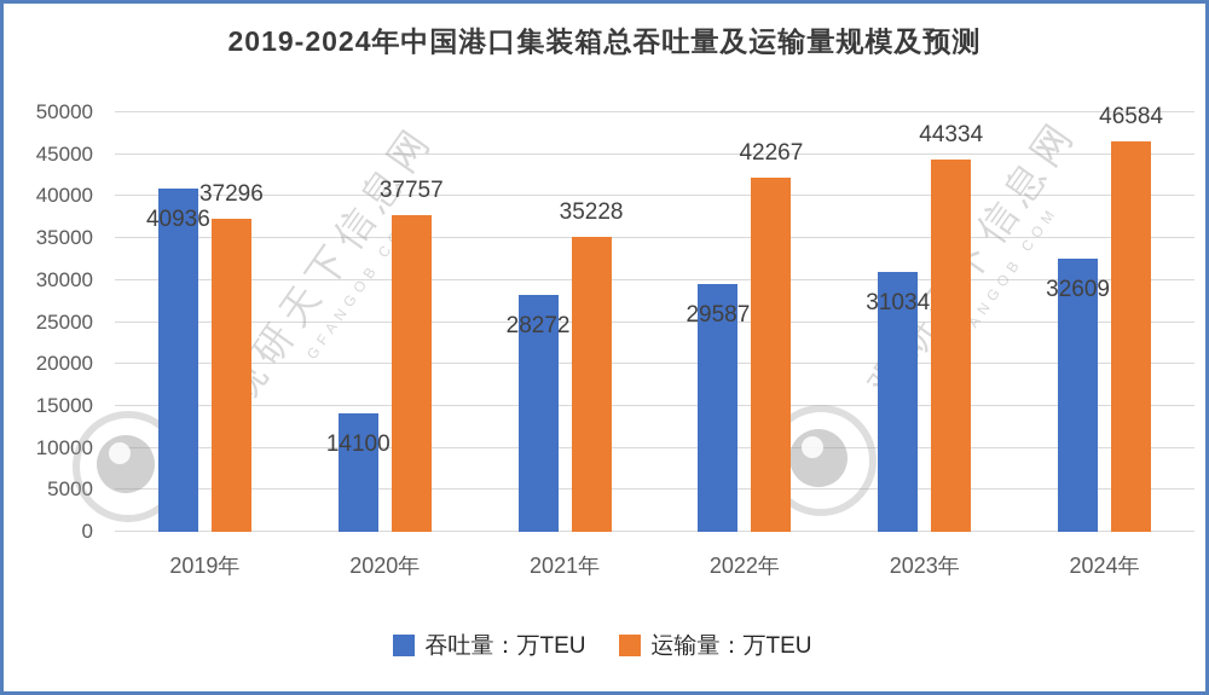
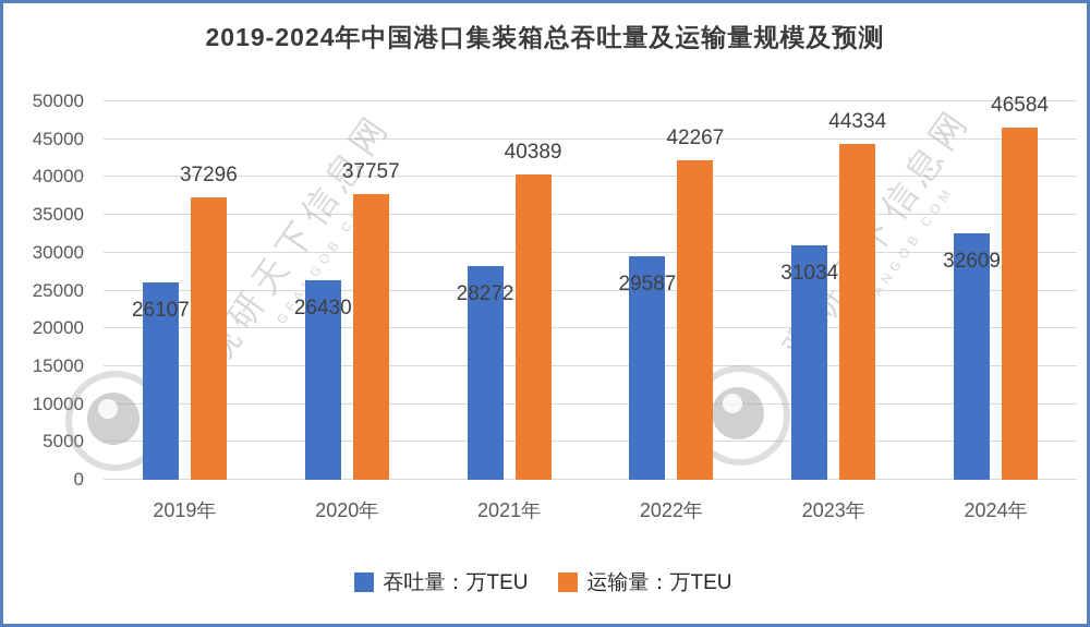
吞吐量：万TEU/2019年: 40936 -> 26107
吞吐量：万TEU/2020年: 14100 -> 26430
运输量：万TEU/2021年: 35228 -> 40389
